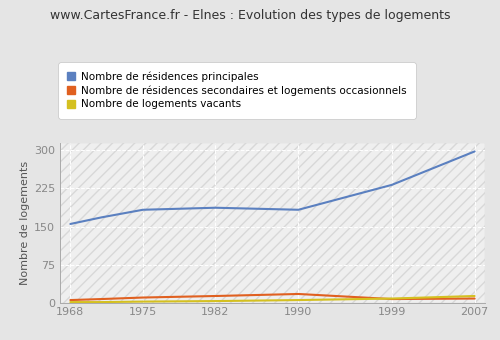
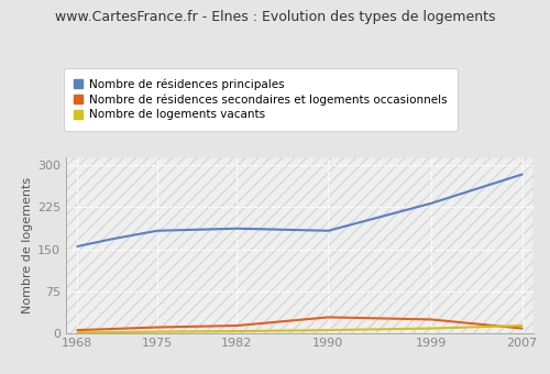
Nombre de résidences secondaires et logements occasionnels/1990: 17 -> 28
Nombre de résidences secondaires et logements occasionnels/1999: 7 -> 24
Nombre de résidences principales/2007: 298 -> 284
